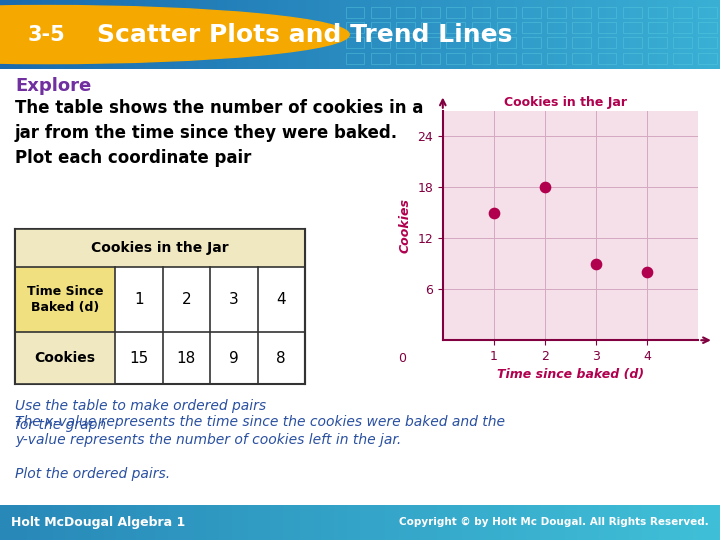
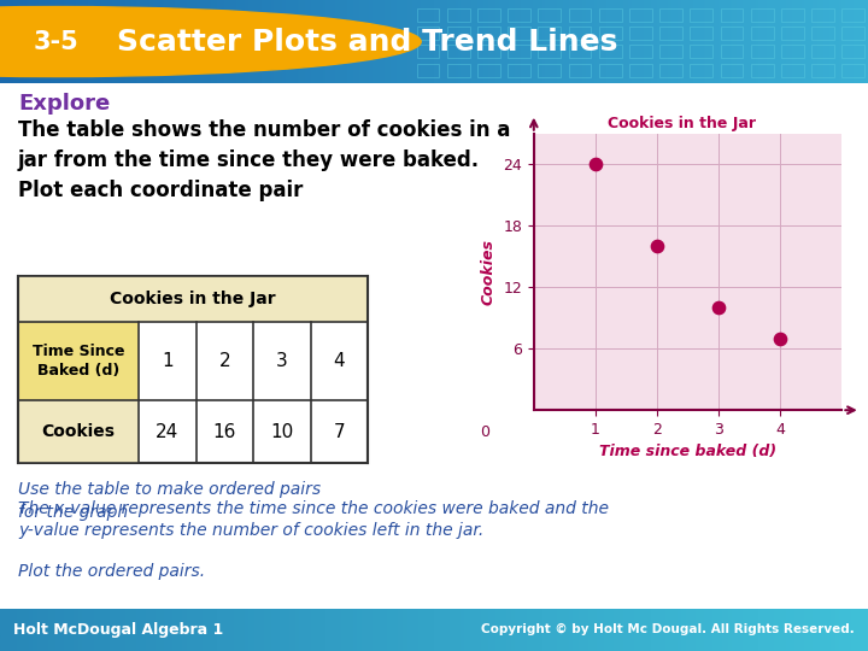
1: 15 -> 24
2: 18 -> 16
3: 9 -> 10
4: 8 -> 7
